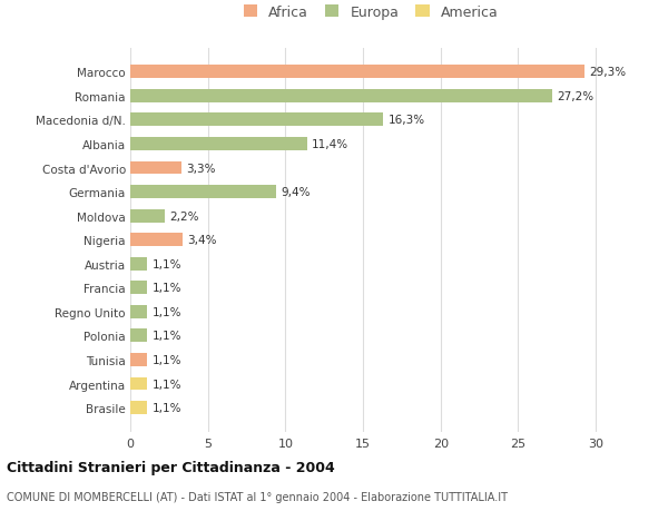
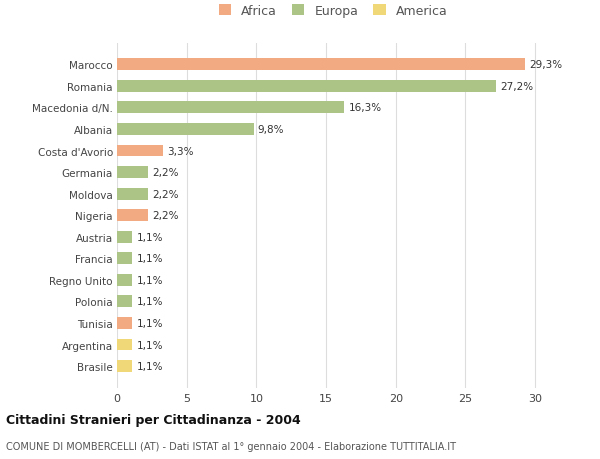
Albania: 11,4% -> 9,8%
Germania: 9,4% -> 2,2%
Nigeria: 3,4% -> 2,2%
